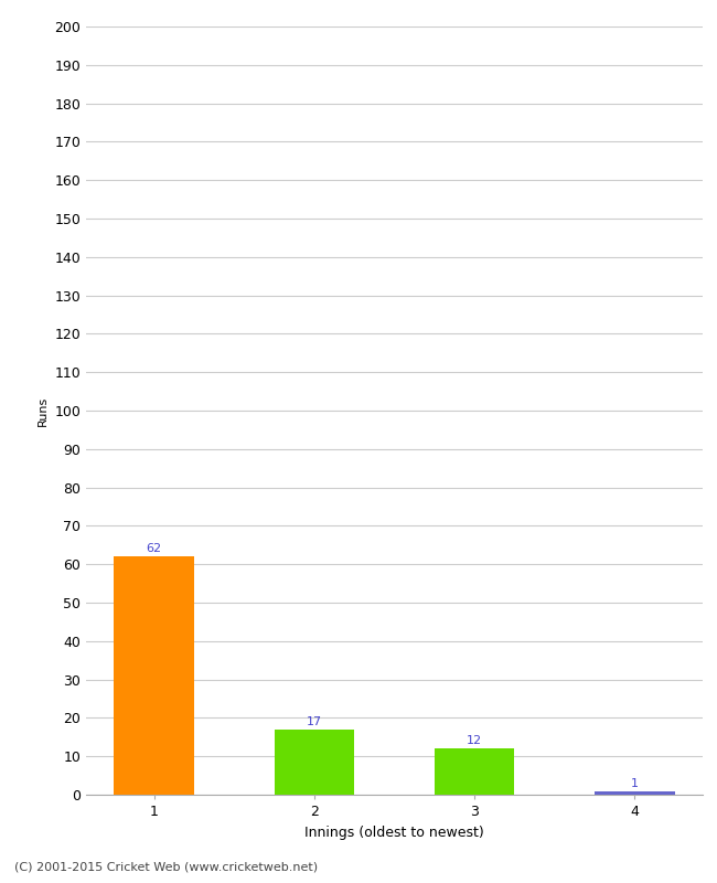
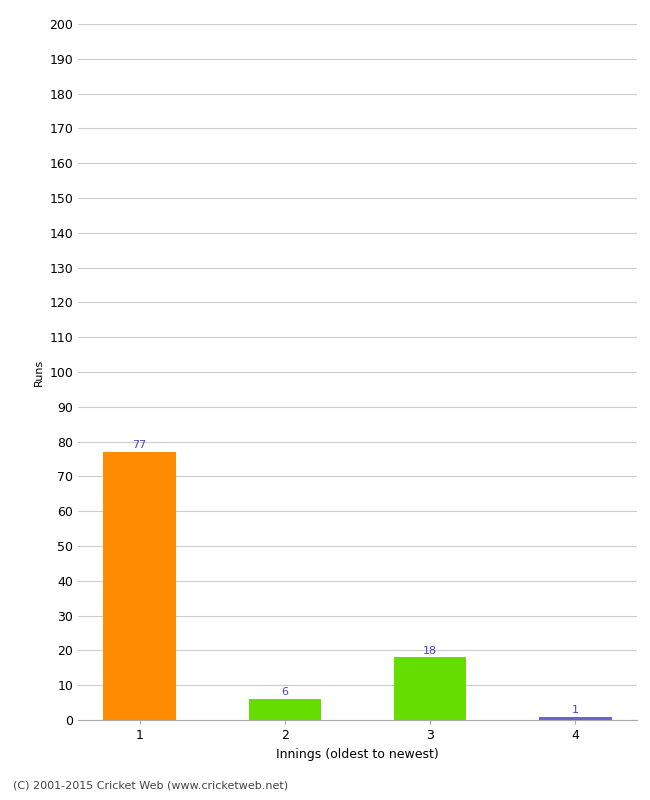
1: 62 -> 77
2: 17 -> 6
3: 12 -> 18
